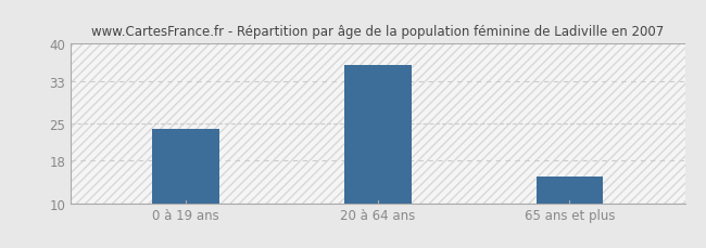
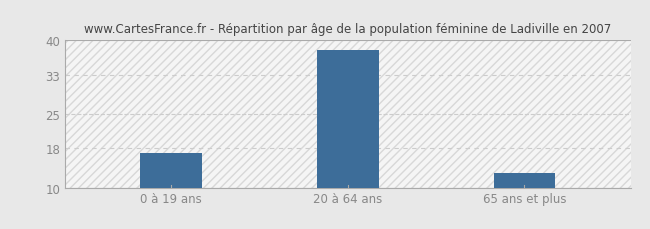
0 à 19 ans: 24 -> 17
20 à 64 ans: 36 -> 38
65 ans et plus: 15 -> 13
